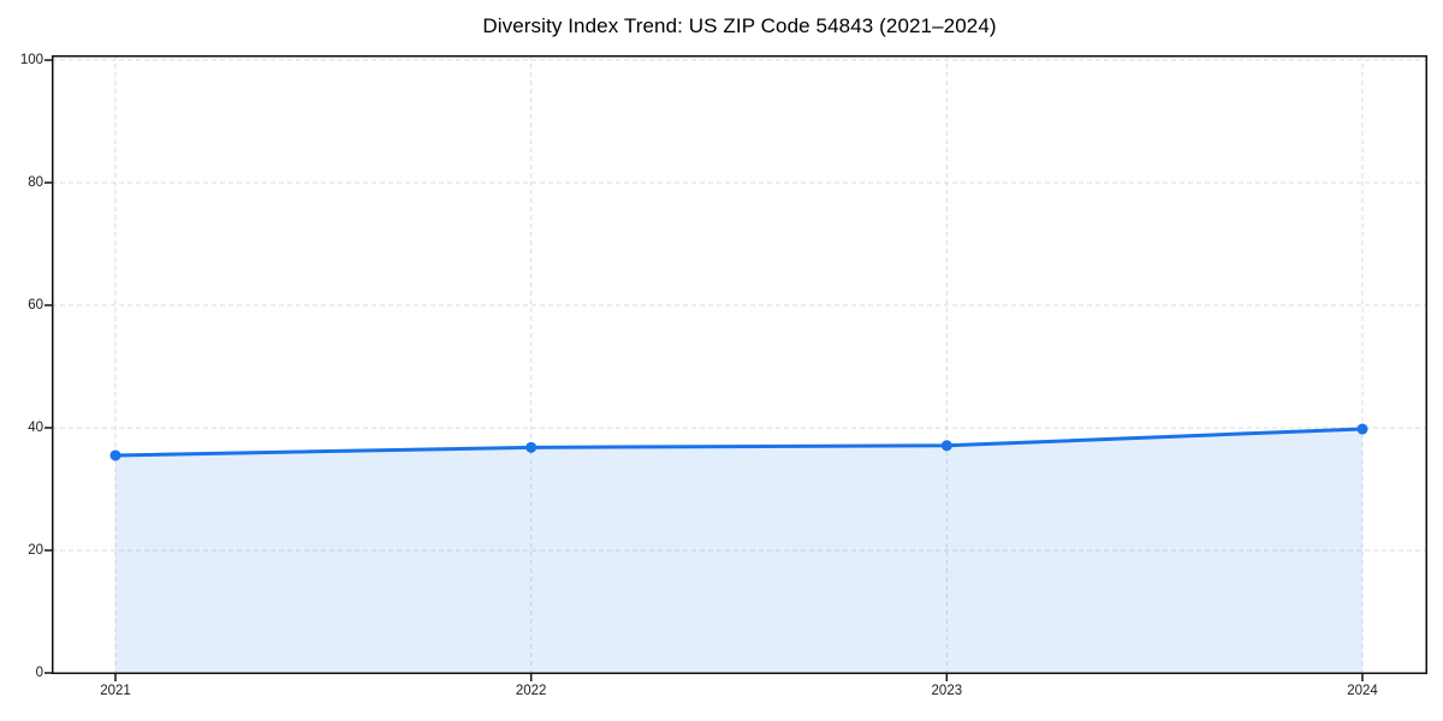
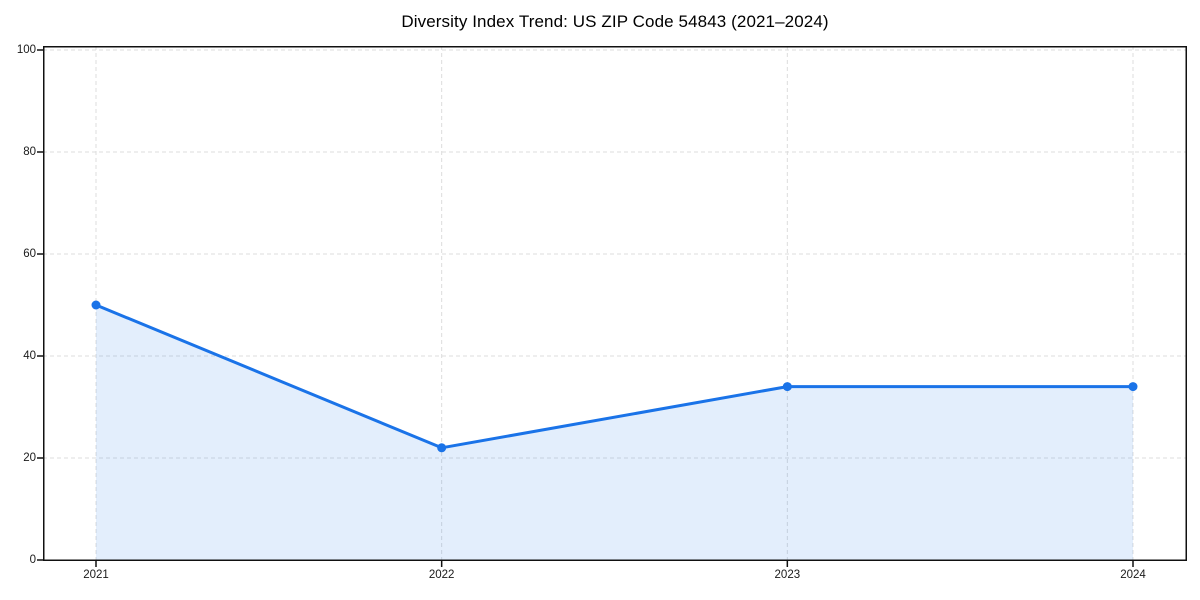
2021: 36 -> 50
2022: 37 -> 22
2023: 37 -> 34
2024: 40 -> 34
